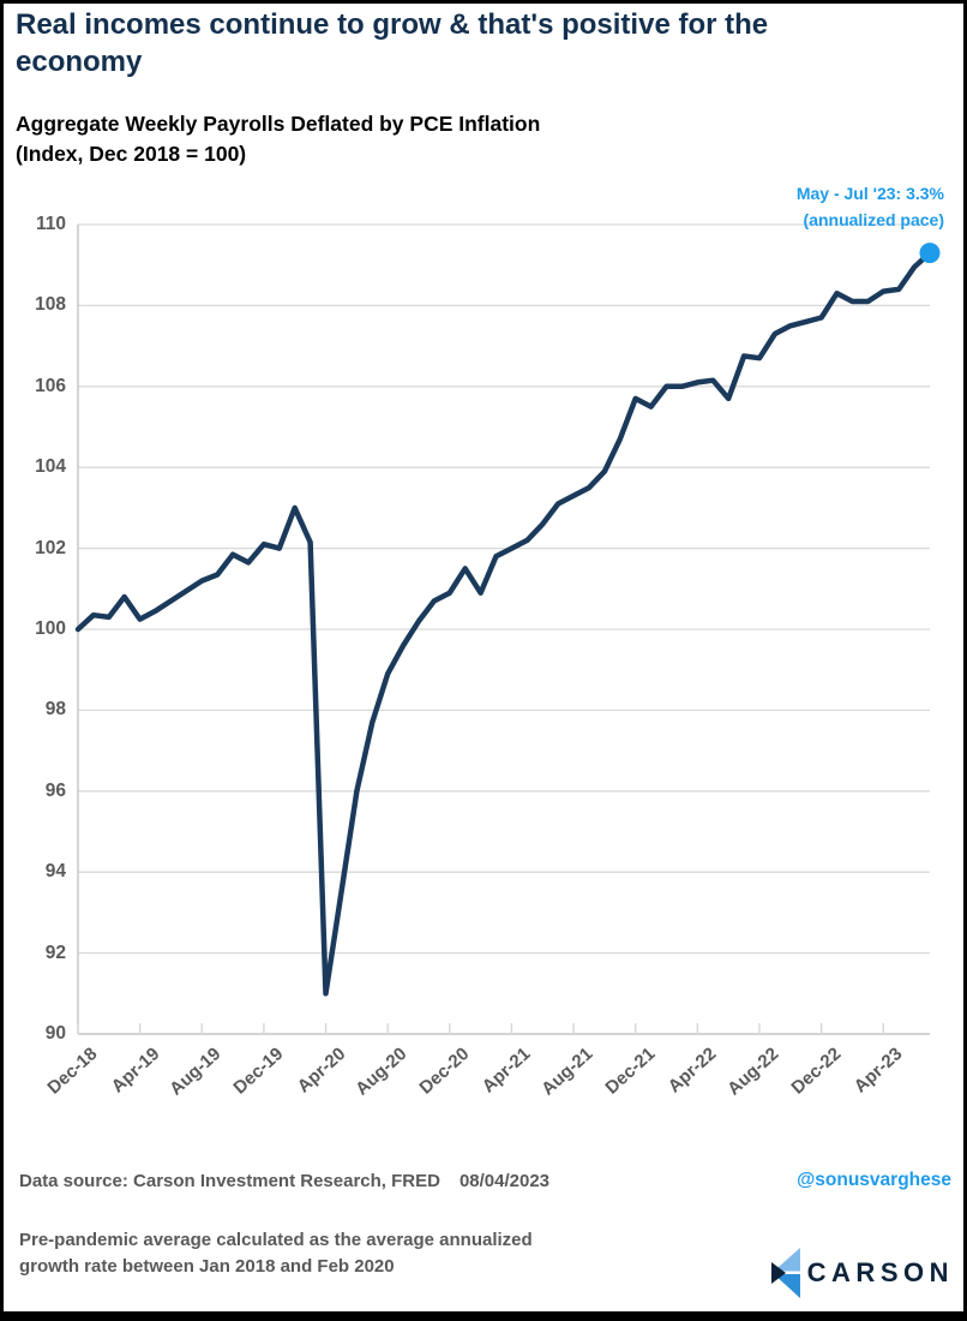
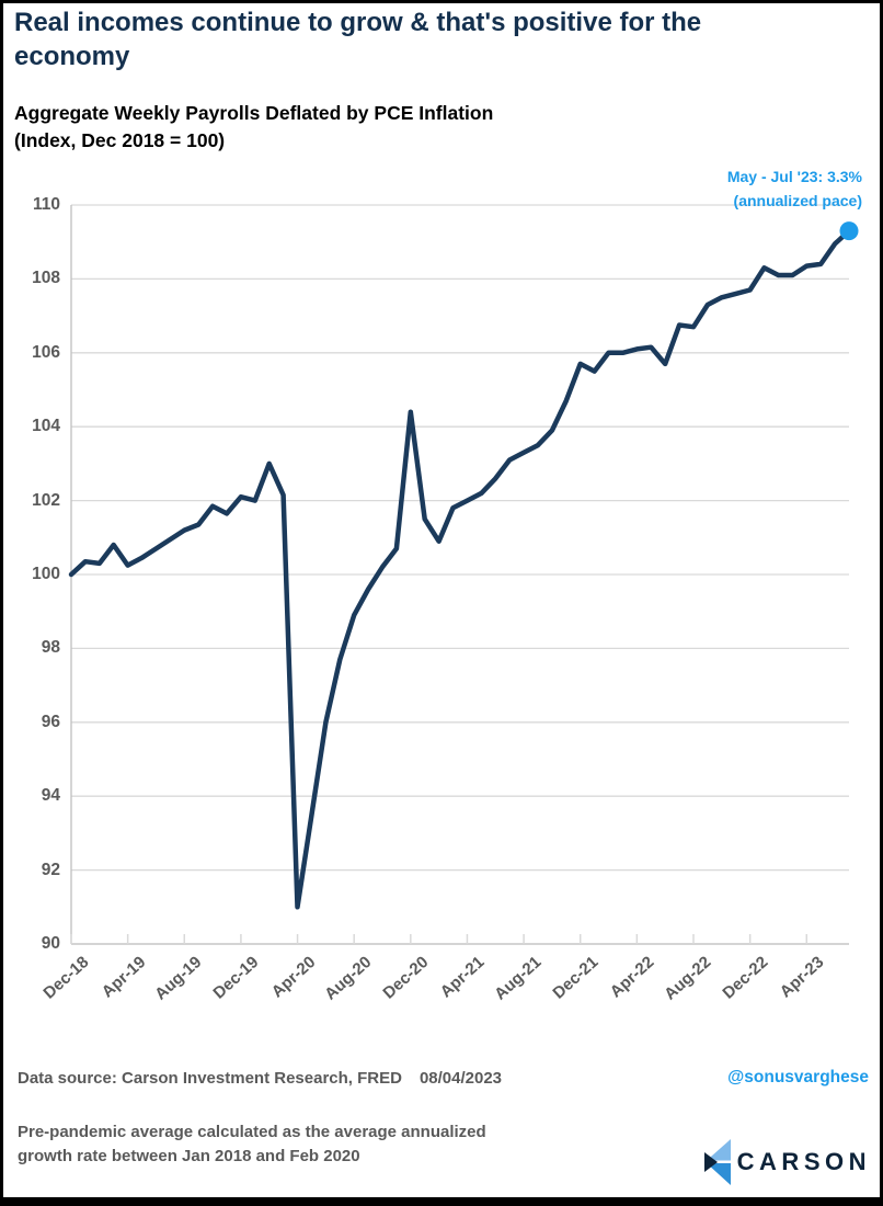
Dec-20: 100.9 -> 104.4
